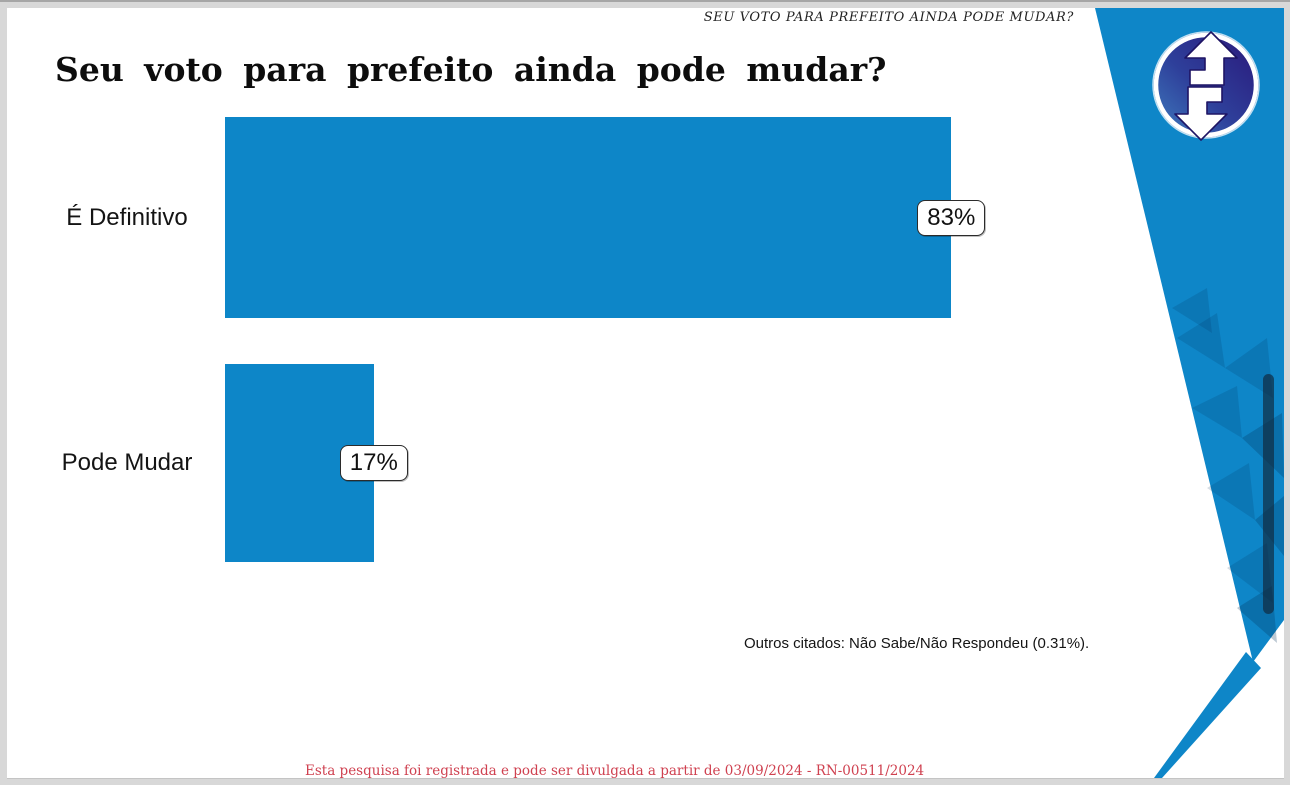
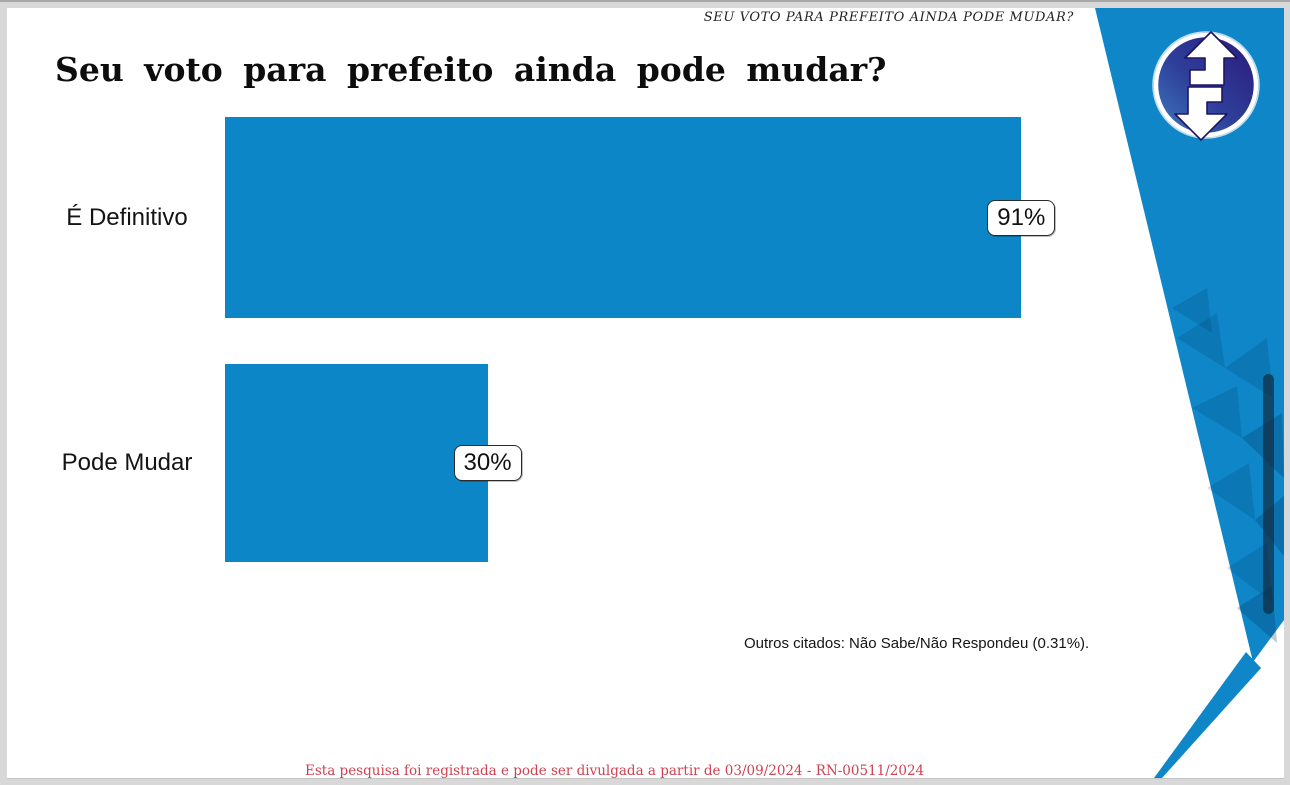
É Definitivo: 83% -> 91%
Pode Mudar: 17% -> 30%
